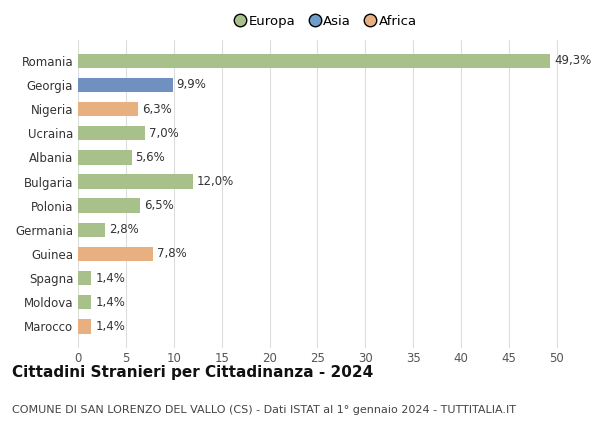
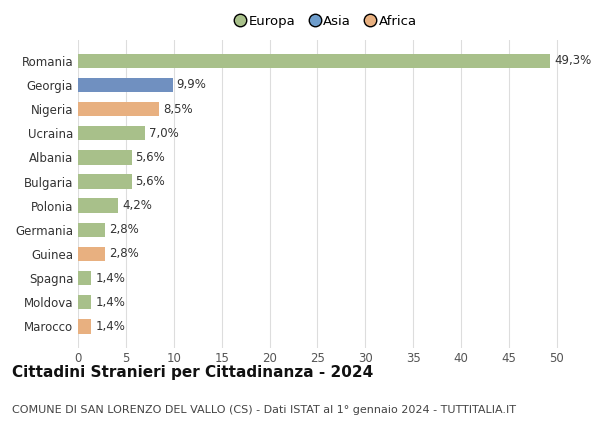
Nigeria: 6,3% -> 8,5%
Bulgaria: 12,0% -> 5,6%
Polonia: 6,5% -> 4,2%
Guinea: 7,8% -> 2,8%
